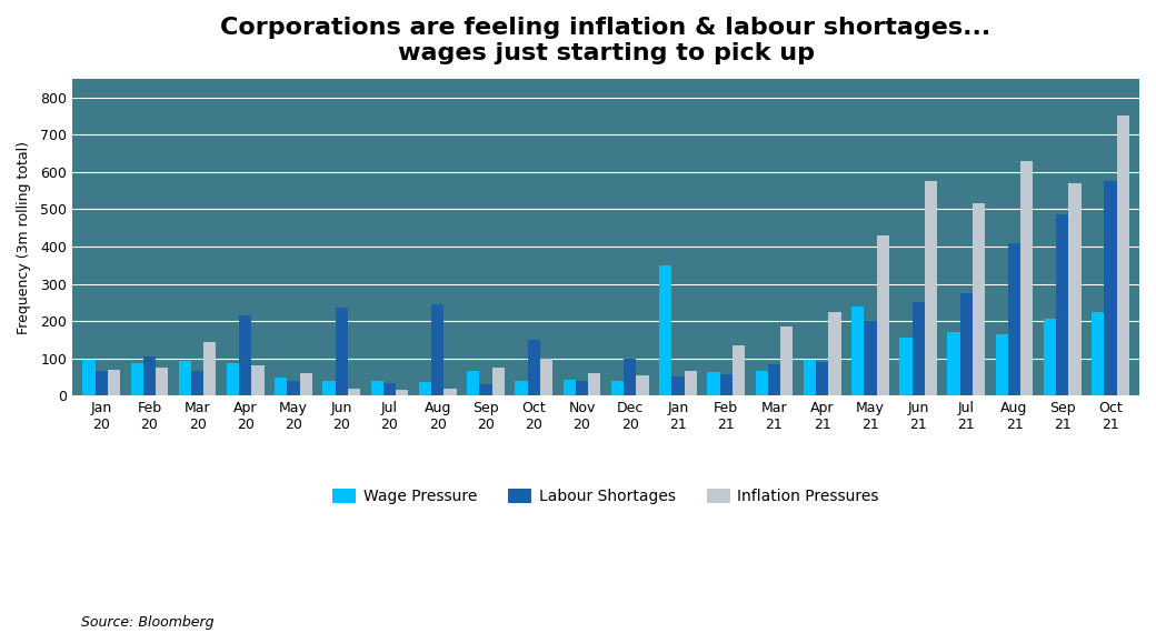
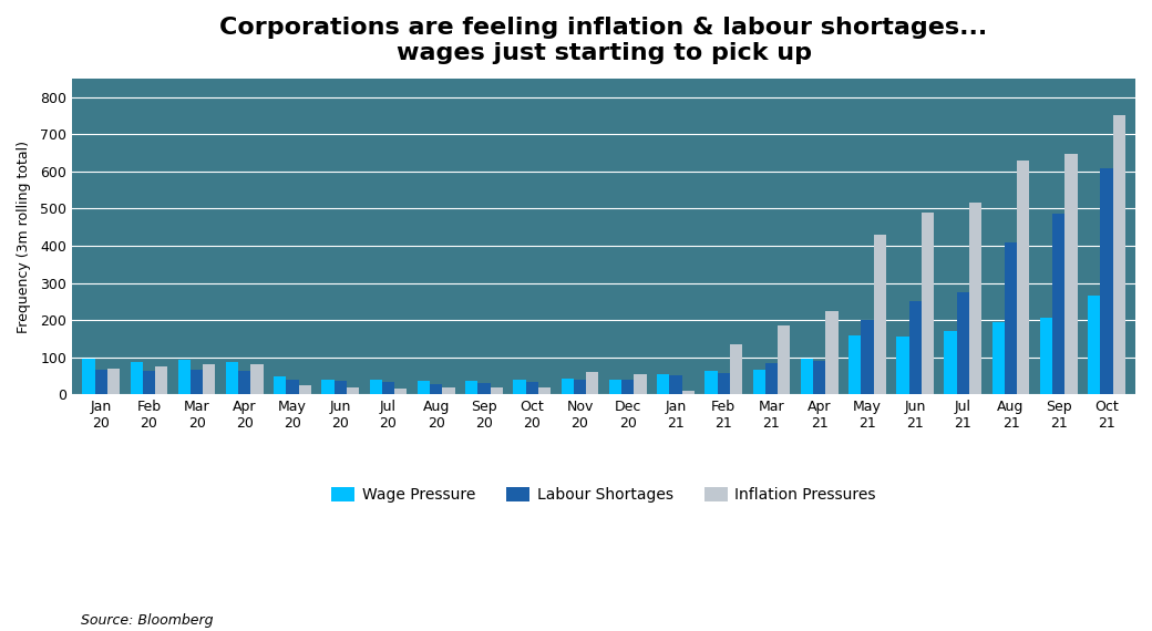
Labour Shortages/Feb 20: 105 -> 62
Inflation Pressures/Mar 20: 145 -> 82
Labour Shortages/Apr 20: 215 -> 62
Inflation Pressures/May 20: 60 -> 25
Labour Shortages/Jun 20: 235 -> 35
Labour Shortages/Aug 20: 245 -> 28
Wage Pressure/Sep 20: 65 -> 35
Inflation Pressures/Sep 20: 75 -> 18
Labour Shortages/Oct 20: 150 -> 32
Inflation Pressures/Oct 20: 100 -> 20
Labour Shortages/Dec 20: 100 -> 38
Wage Pressure/Jan 21: 350 -> 55
Inflation Pressures/Jan 21: 65 -> 10
Wage Pressure/May 21: 240 -> 160
Inflation Pressures/Jun 21: 575 -> 490
Wage Pressure/Aug 21: 165 -> 195
Inflation Pressures/Sep 21: 570 -> 648
Wage Pressure/Oct 21: 225 -> 265
Labour Shortages/Oct 21: 575 -> 608
